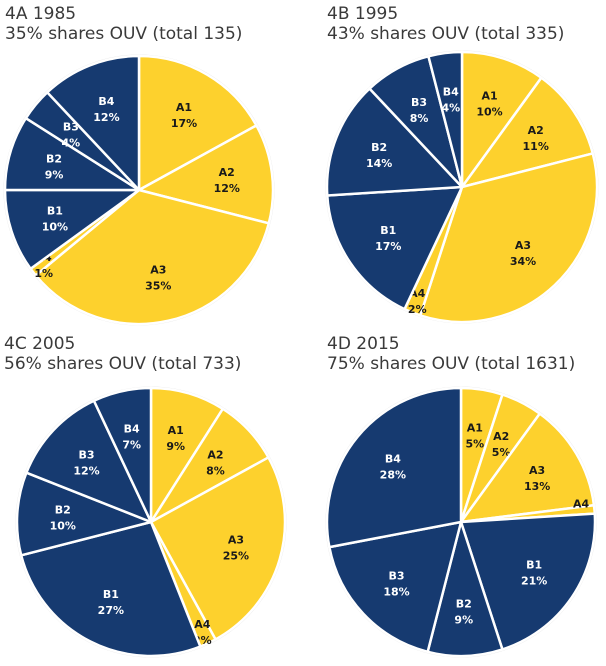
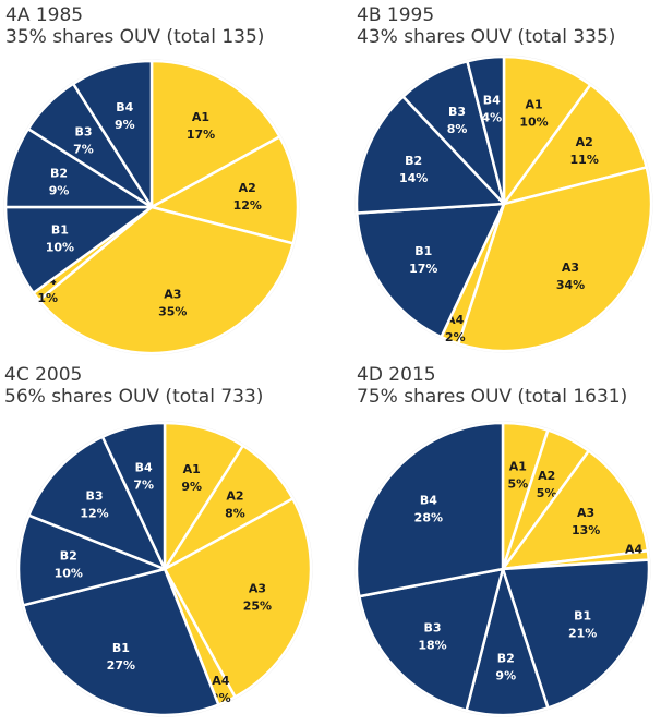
4A 1985/B3: 4% -> 7%
4A 1985/B4: 12% -> 9%
